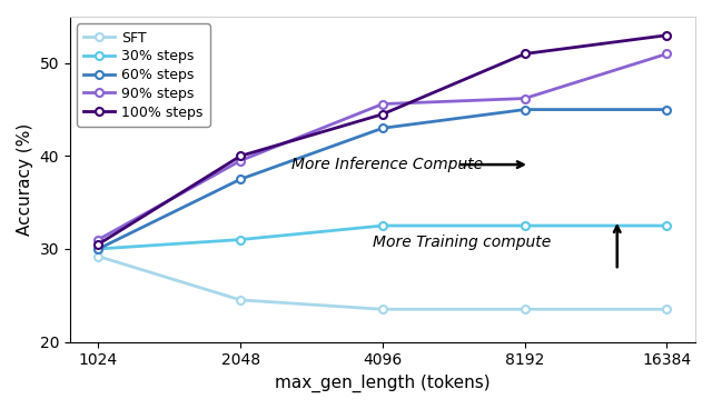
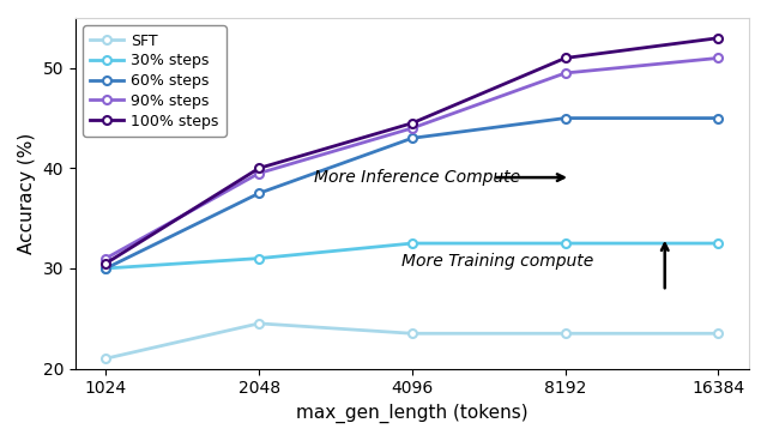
SFT/1024: 29.2 -> 21.0
90% steps/4096: 45.6 -> 44.0
90% steps/8192: 46.2 -> 49.5
